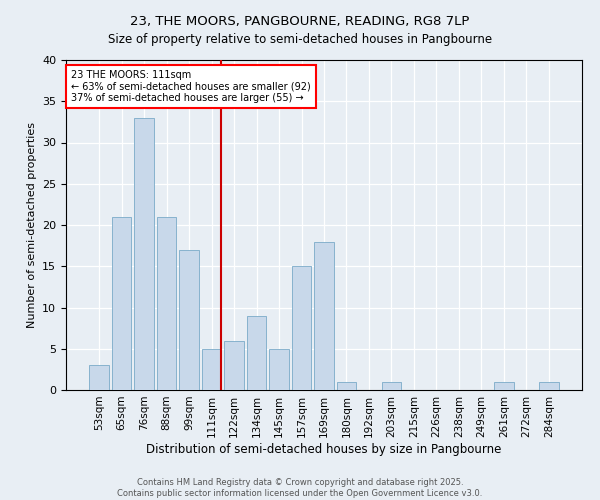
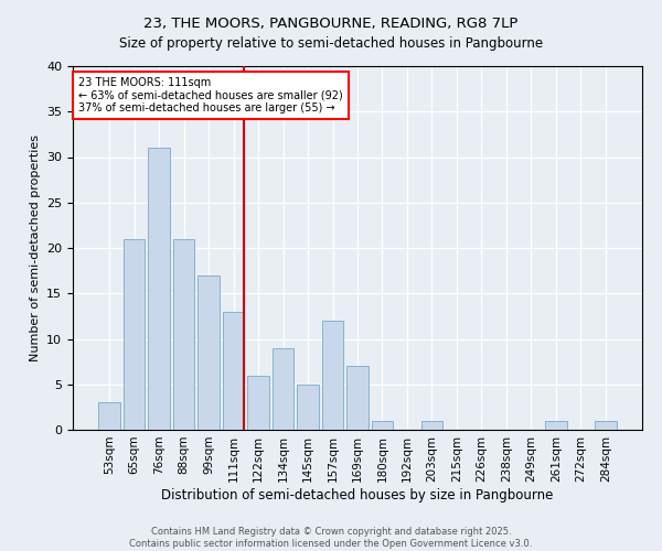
76sqm: 33 -> 31
111sqm: 5 -> 13
157sqm: 15 -> 12
169sqm: 18 -> 7
